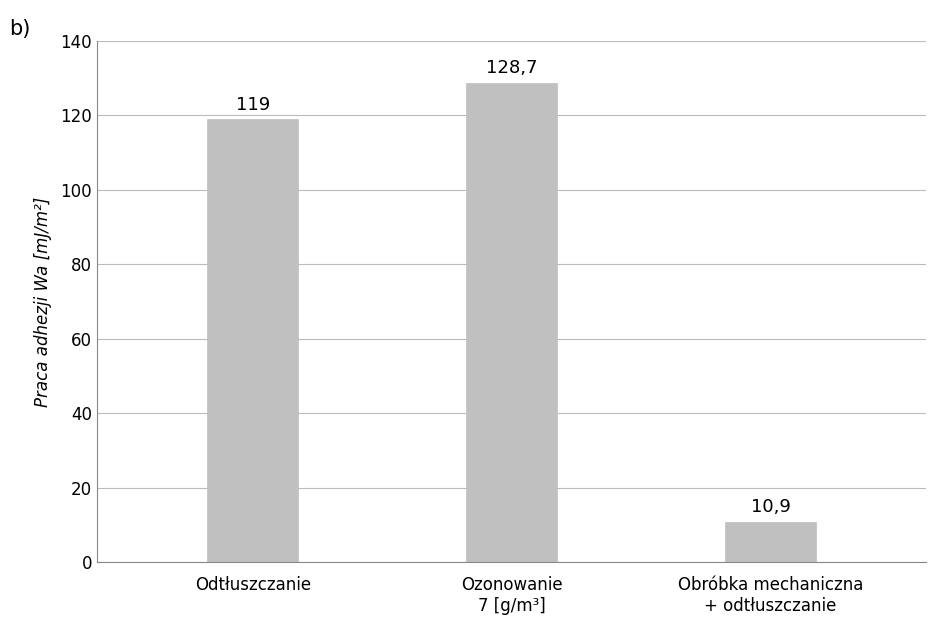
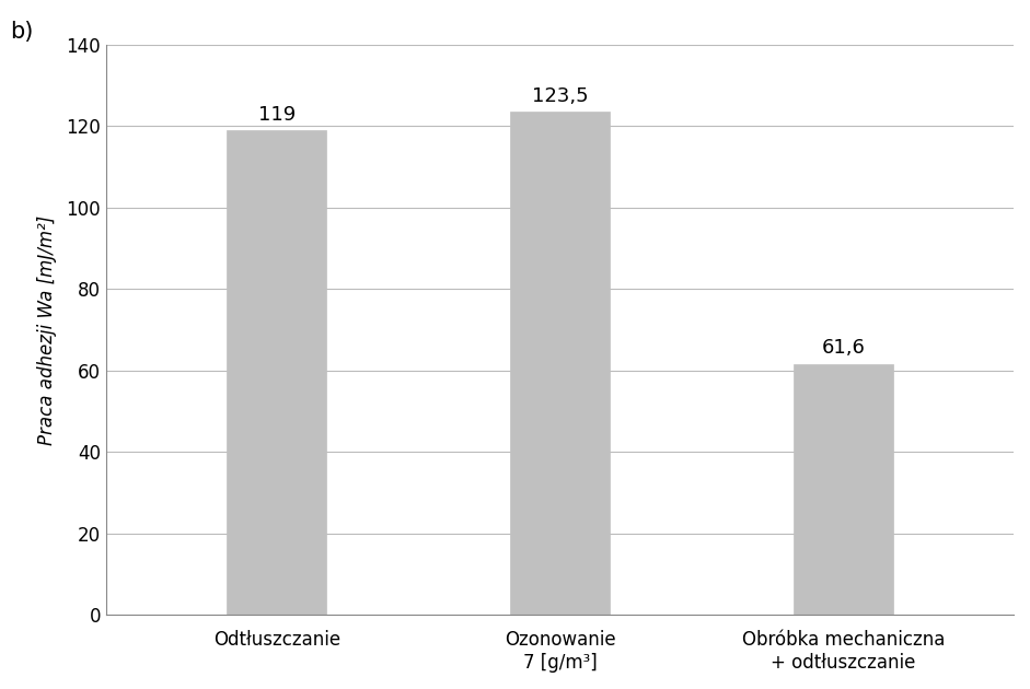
Ozonowanie 7 [g/m³]: 128,7 -> 123,5
Obróbka mechaniczna + odtłuszczanie: 10,9 -> 61,6
